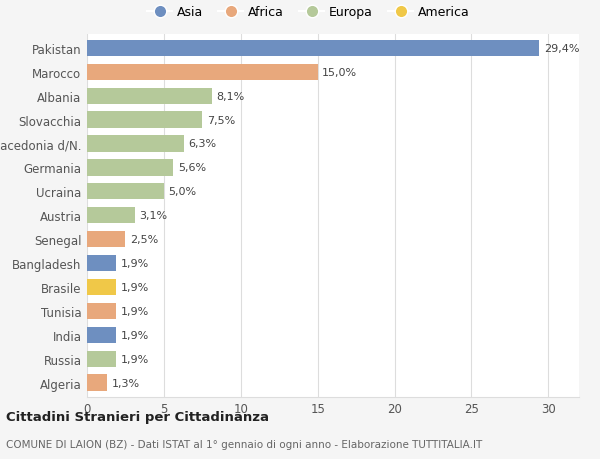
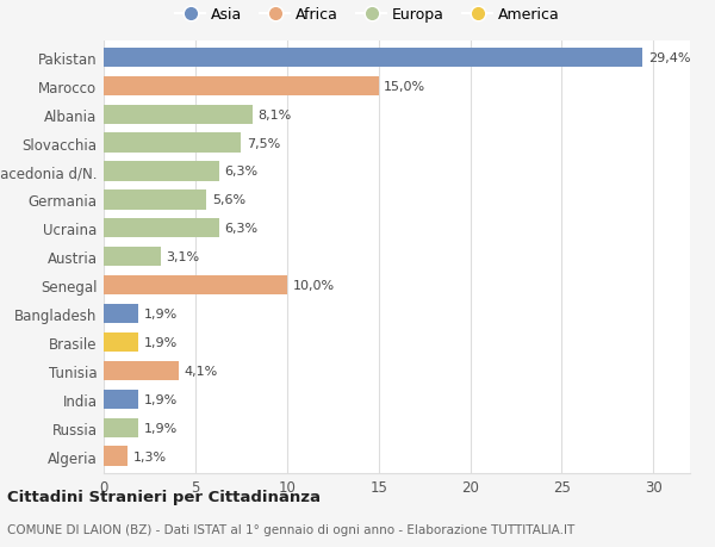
Ucraina: 5,0% -> 6,3%
Senegal: 2,5% -> 10,0%
Tunisia: 1,9% -> 4,1%
